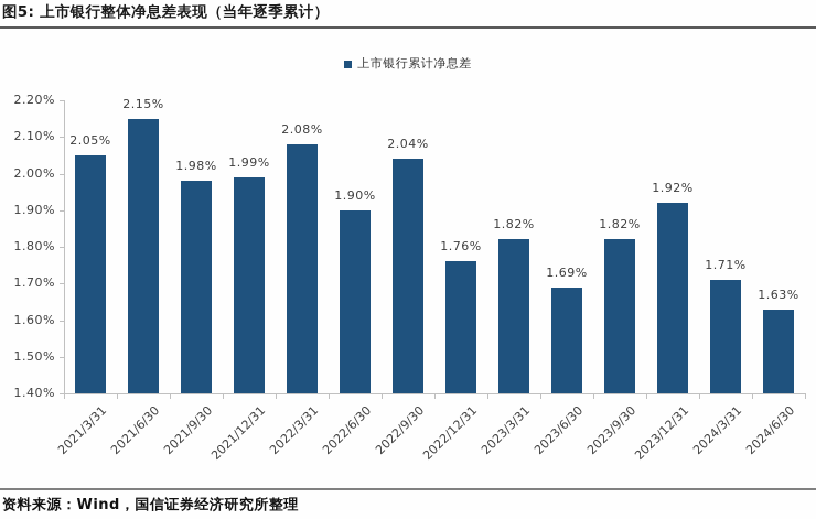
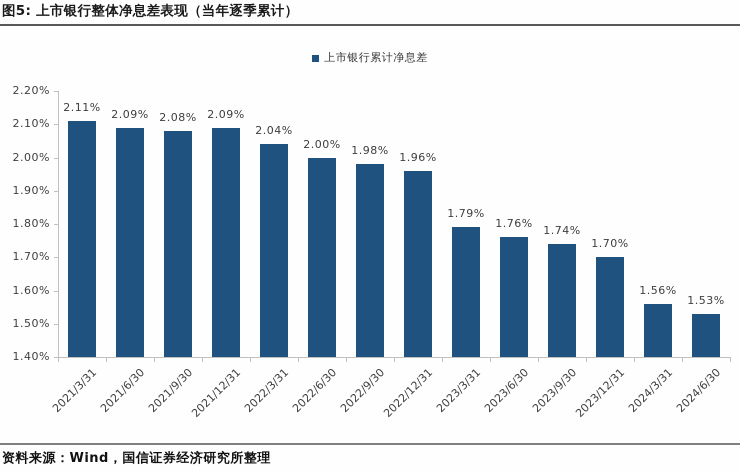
2021/3/31: 2.05% -> 2.11%
2021/6/30: 2.15% -> 2.09%
2021/9/30: 1.98% -> 2.08%
2021/12/31: 1.99% -> 2.09%
2022/3/31: 2.08% -> 2.04%
2022/6/30: 1.90% -> 2.00%
2022/9/30: 2.04% -> 1.98%
2022/12/31: 1.76% -> 1.96%
2023/3/31: 1.82% -> 1.79%
2023/6/30: 1.69% -> 1.76%
2023/9/30: 1.82% -> 1.74%
2023/12/31: 1.92% -> 1.70%
2024/3/31: 1.71% -> 1.56%
2024/6/30: 1.63% -> 1.53%
